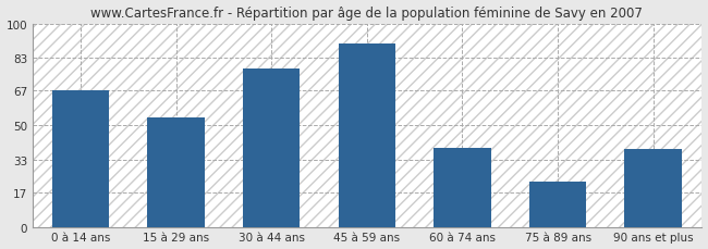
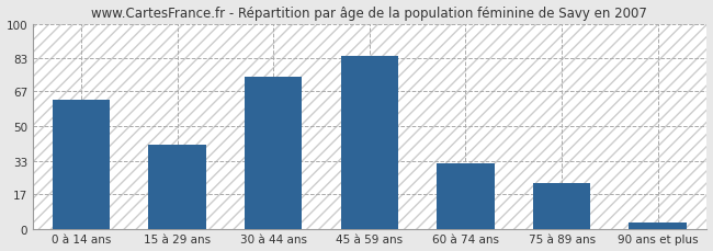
0 à 14 ans: 67 -> 63
15 à 29 ans: 54 -> 41
30 à 44 ans: 78 -> 74
45 à 59 ans: 90 -> 84
60 à 74 ans: 39 -> 32
90 ans et plus: 38 -> 3
